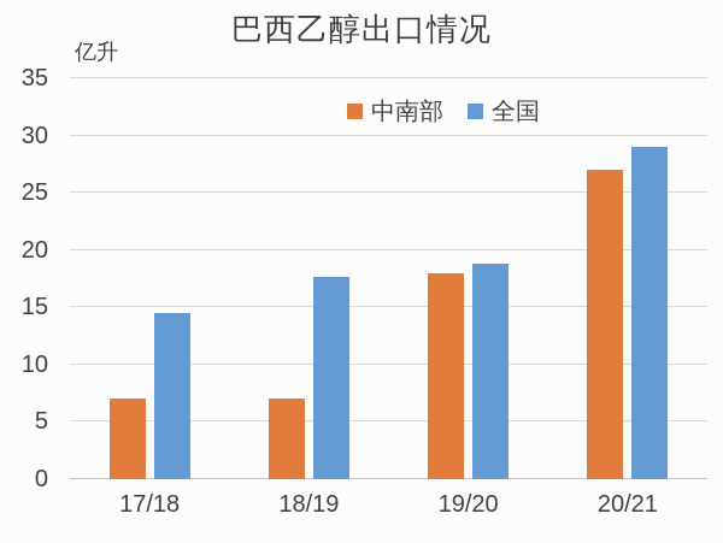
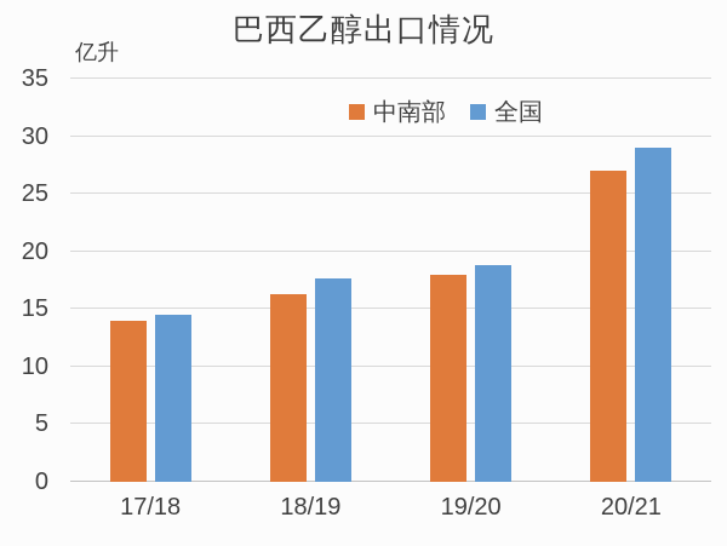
中南部/17/18: 7 -> 14
中南部/18/19: 7 -> 16
